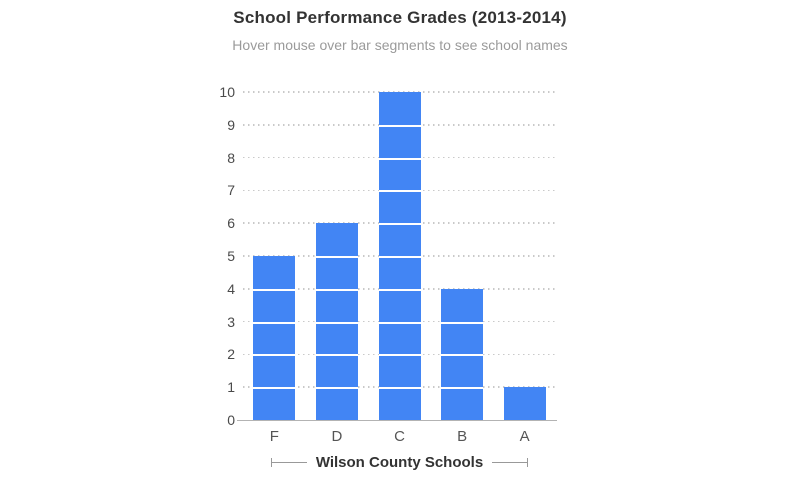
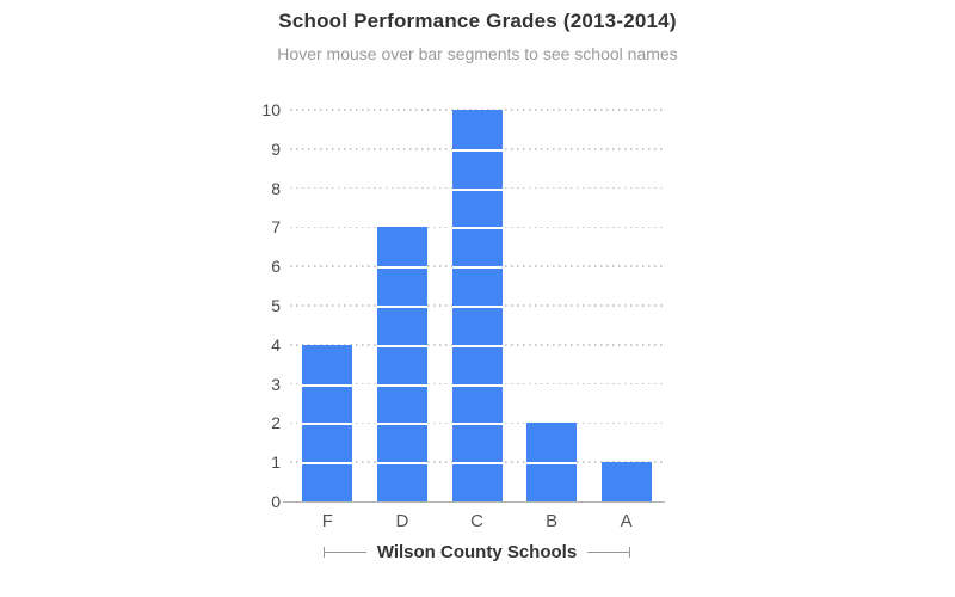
F: 5 -> 4
D: 6 -> 7
B: 4 -> 2
